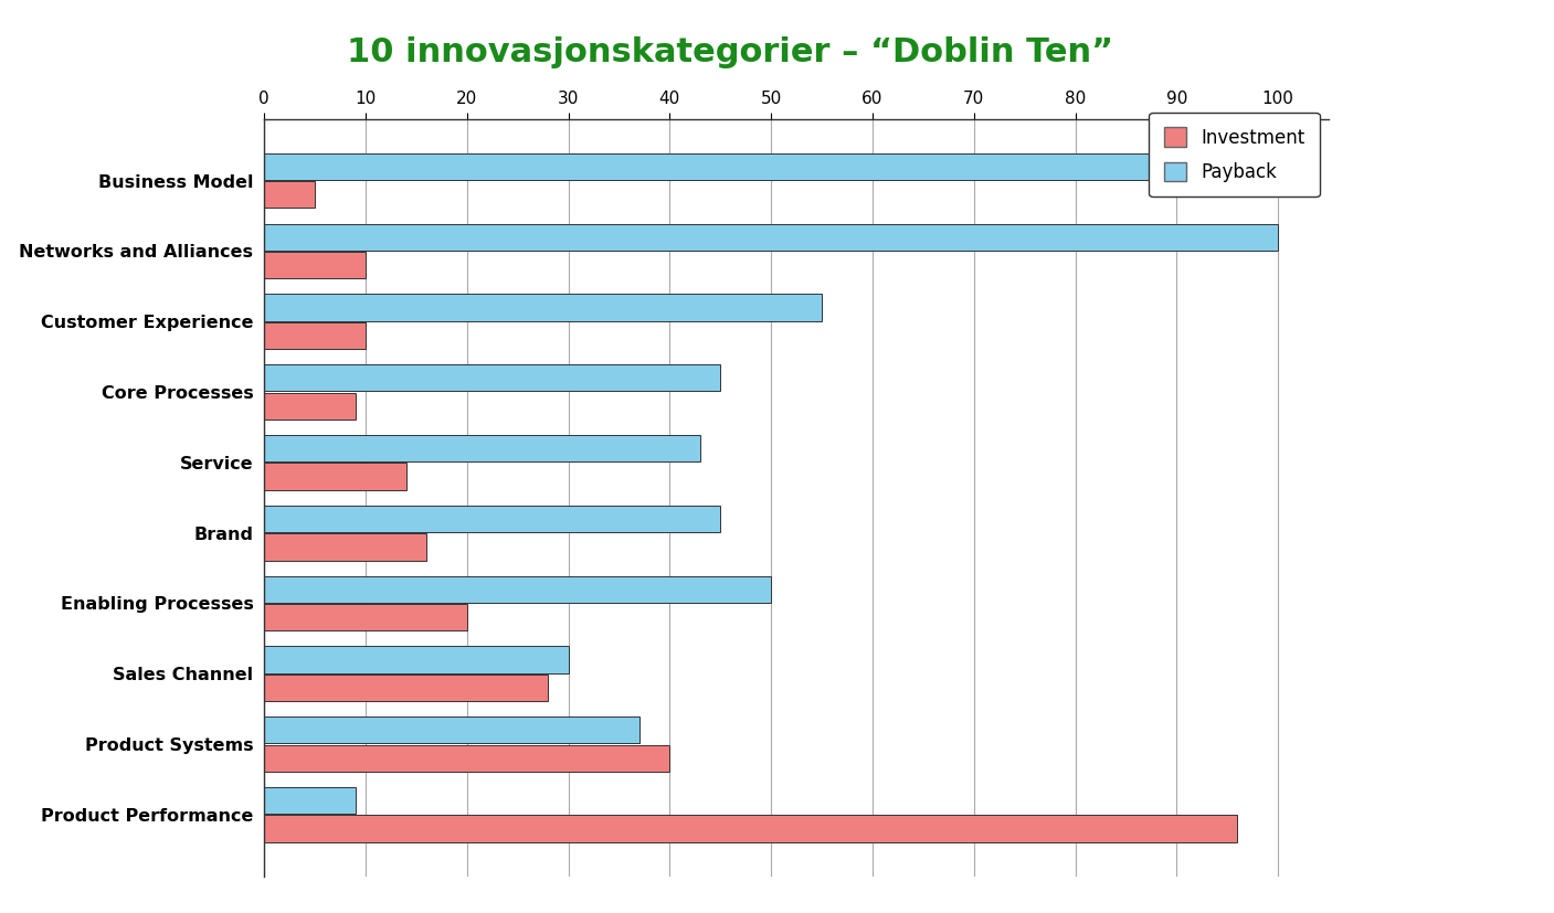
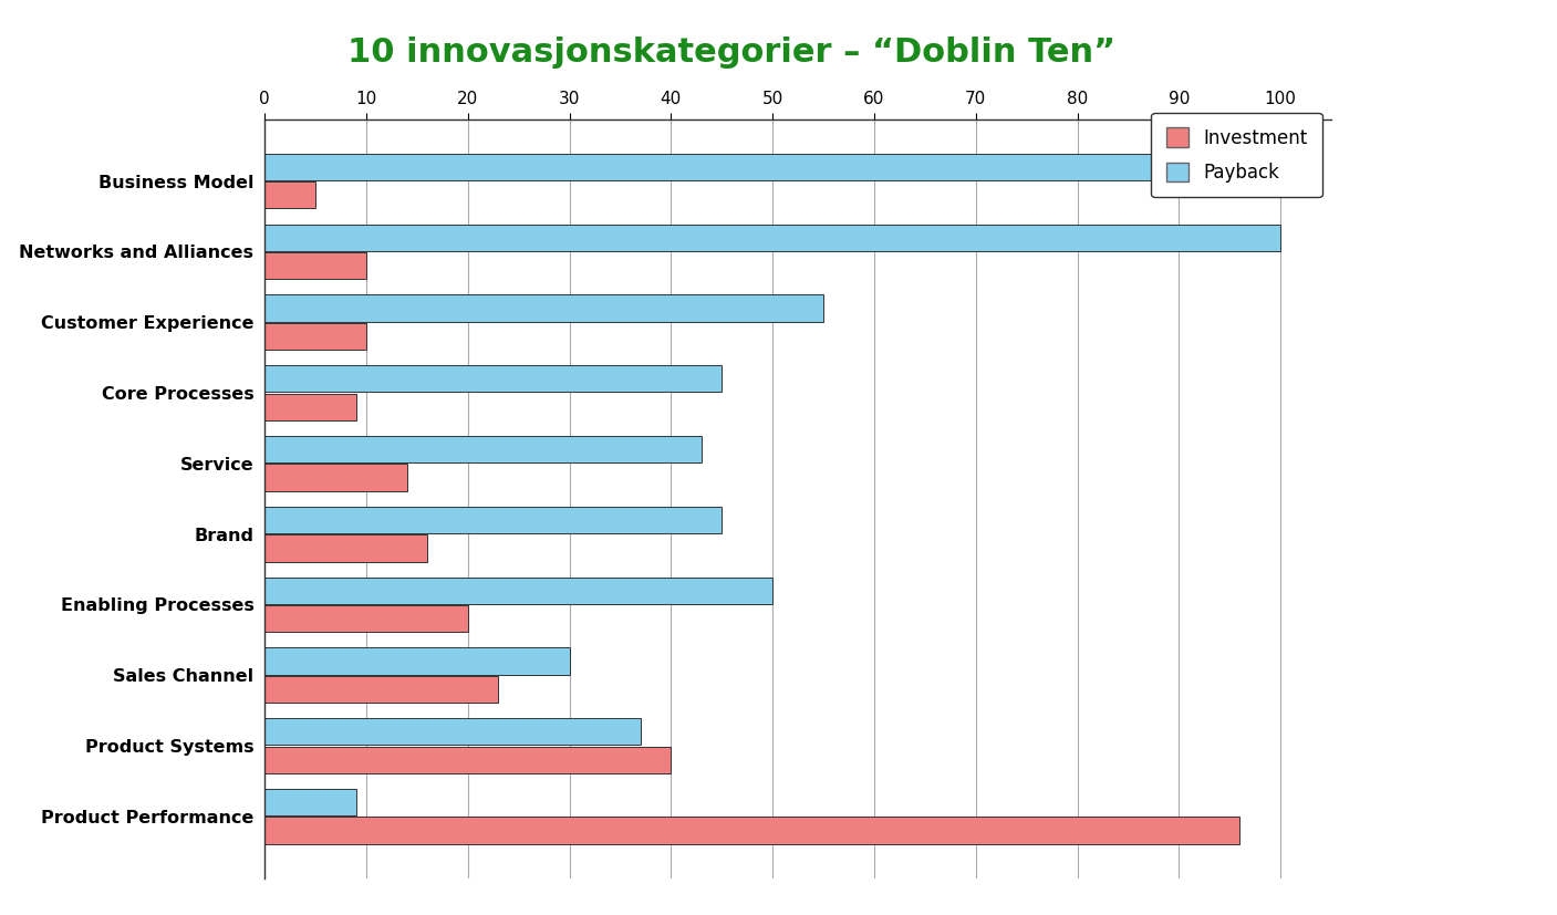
Investment/Sales Channel: 28 -> 23
